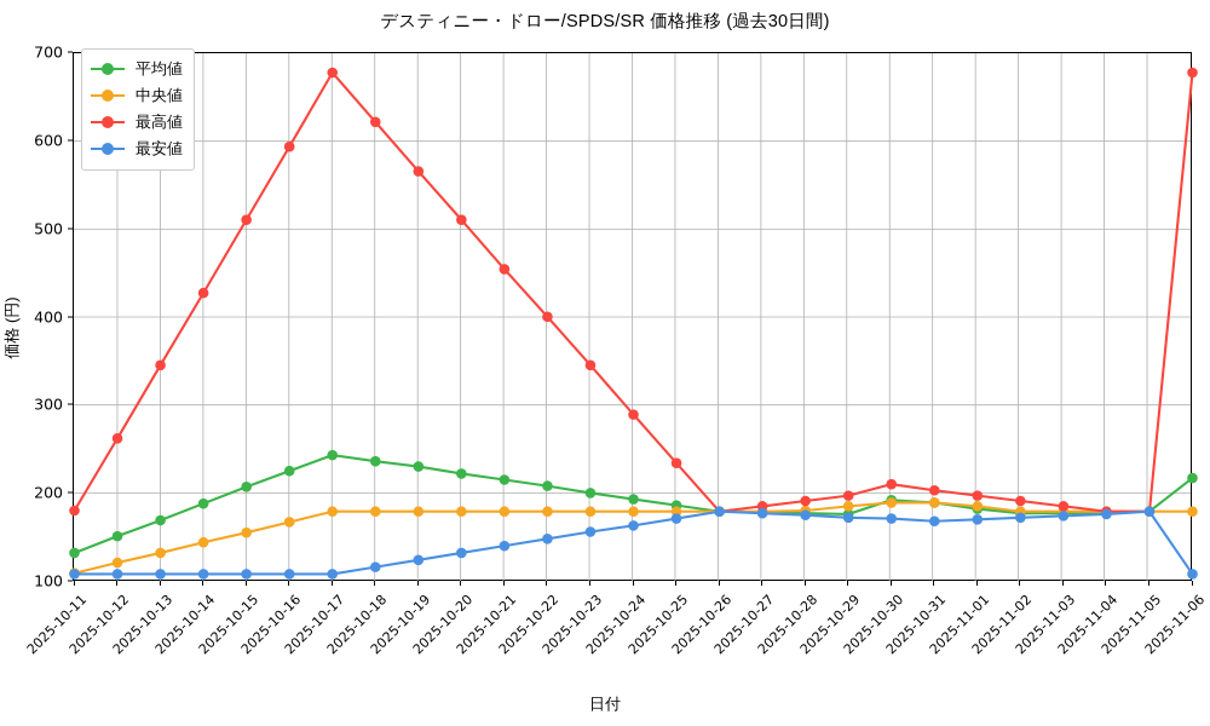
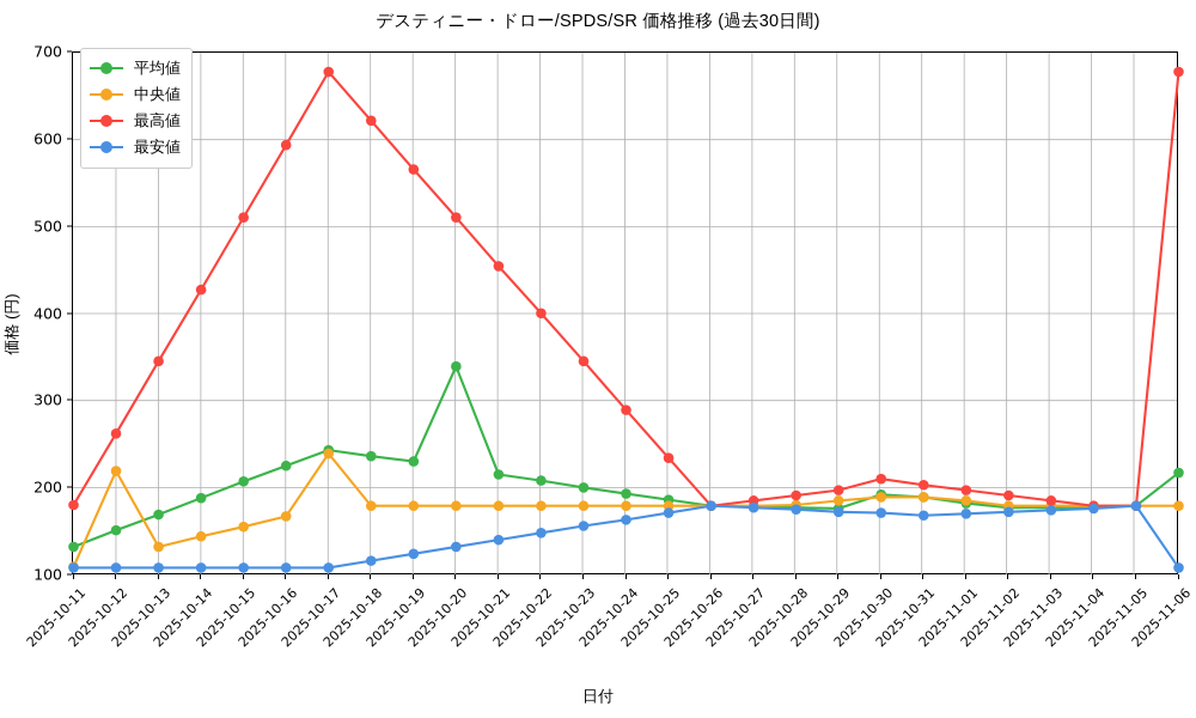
中央値/2025-10-12: 120 -> 220
中央値/2025-10-17: 180 -> 240
平均値/2025-10-20: 220 -> 340
